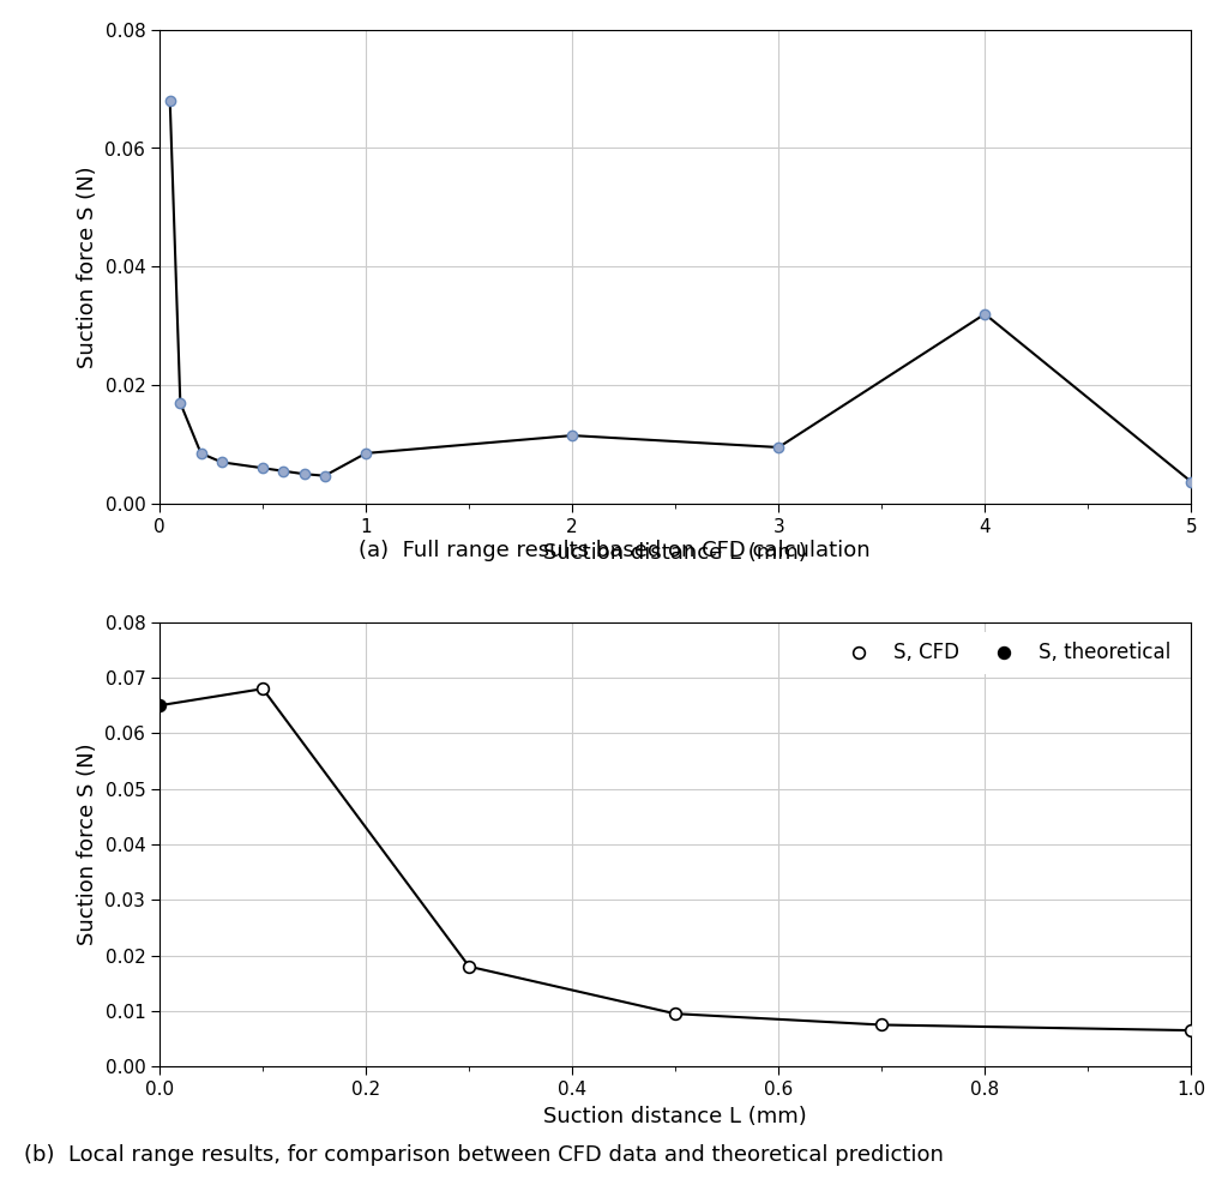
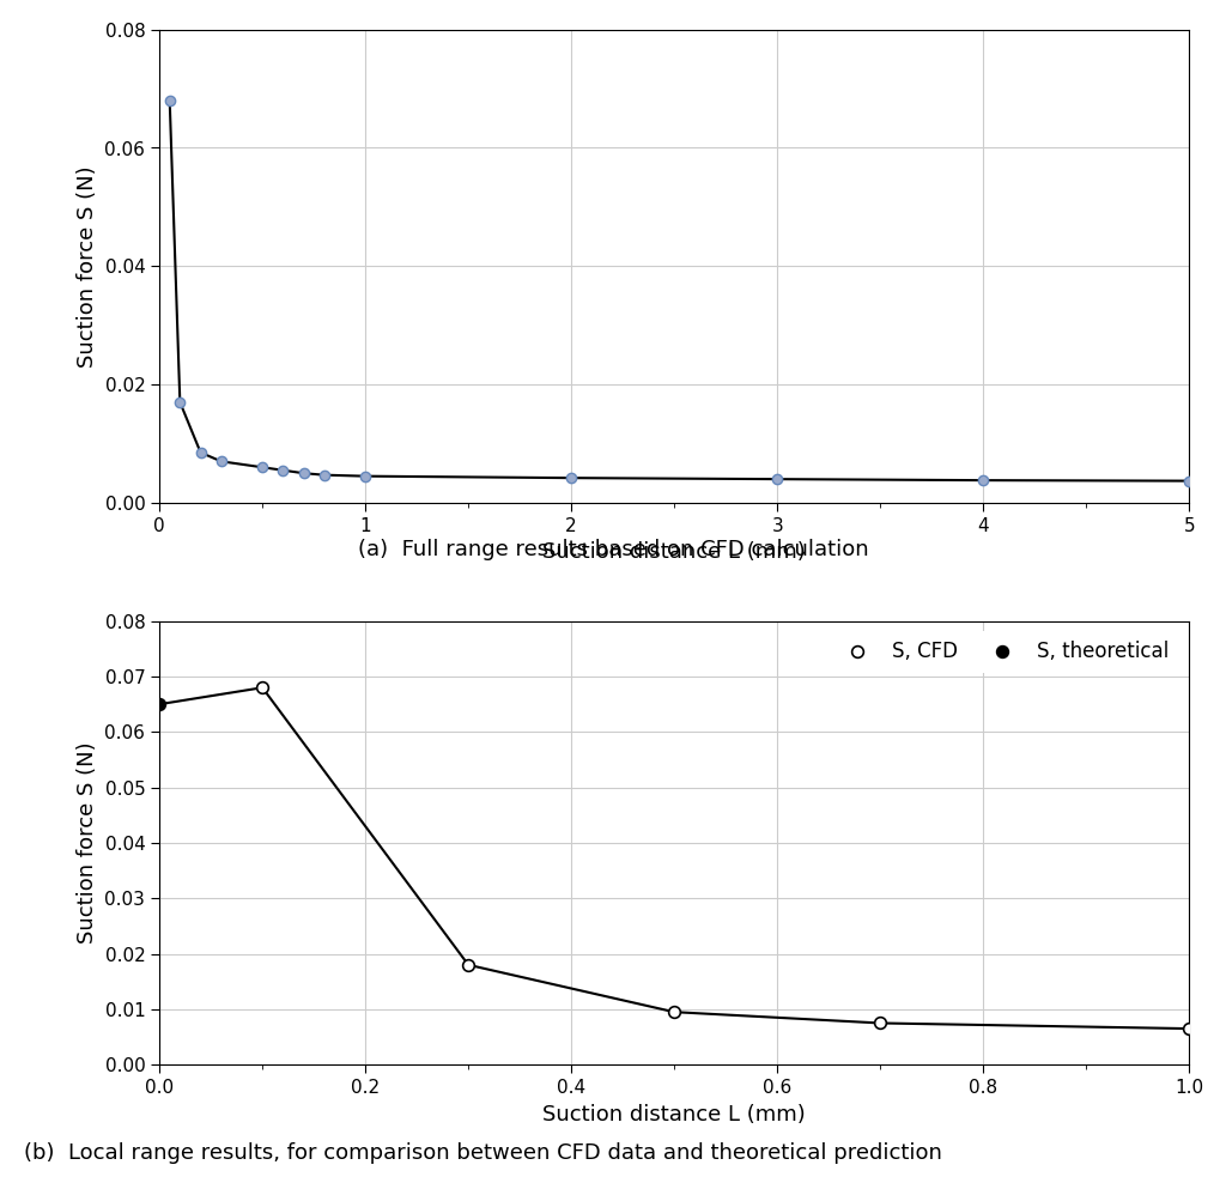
1: 0.0085 -> 0.0045
2: 0.0115 -> 0.0042
3: 0.0095 -> 0.0040
4: 0.0320 -> 0.0038
